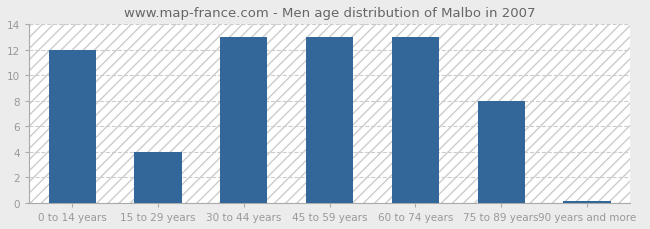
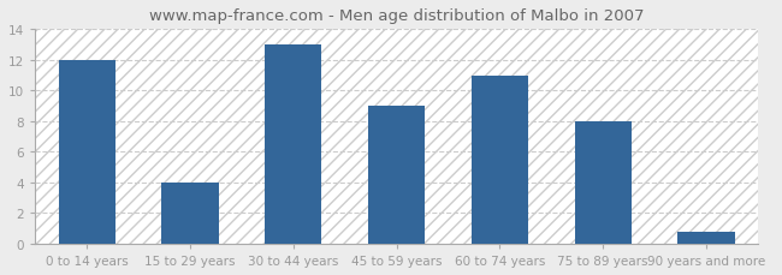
45 to 59 years: 13.0 -> 9.0
60 to 74 years: 13.0 -> 11.0
90 years and more: 0.1 -> 0.8
